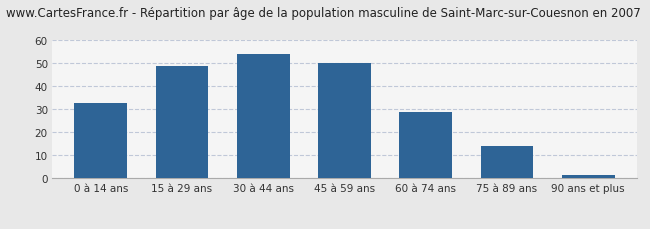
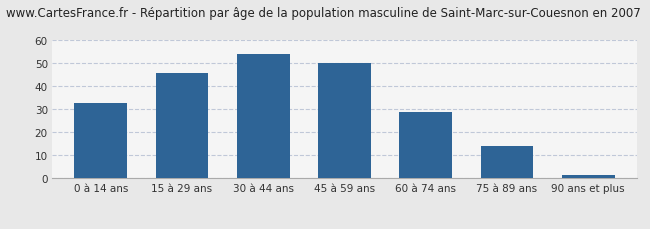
15 à 29 ans: 49.0 -> 46.0
